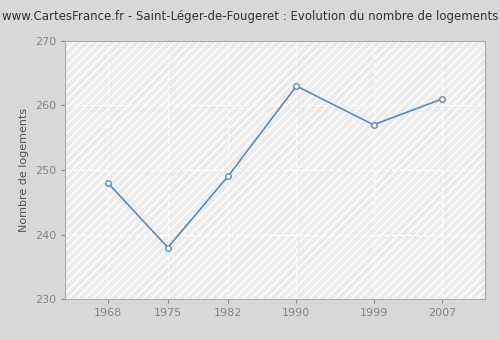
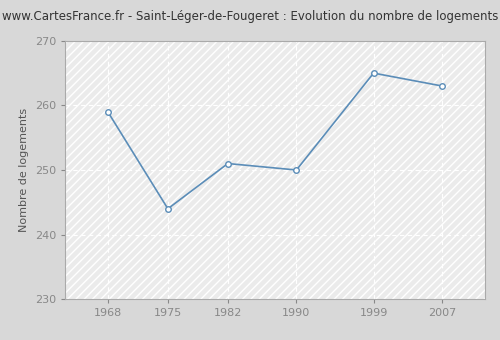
1968: 248 -> 259
1975: 238 -> 244
1982: 249 -> 251
1990: 263 -> 250
1999: 257 -> 265
2007: 261 -> 263
